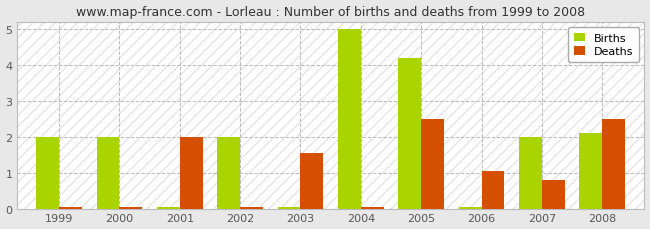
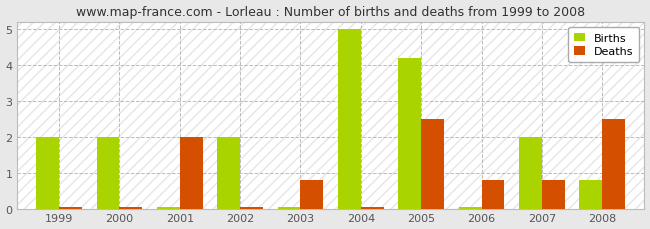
Deaths/2003: 1.55 -> 0.80
Deaths/2006: 1.05 -> 0.80
Births/2008: 2.10 -> 0.80
